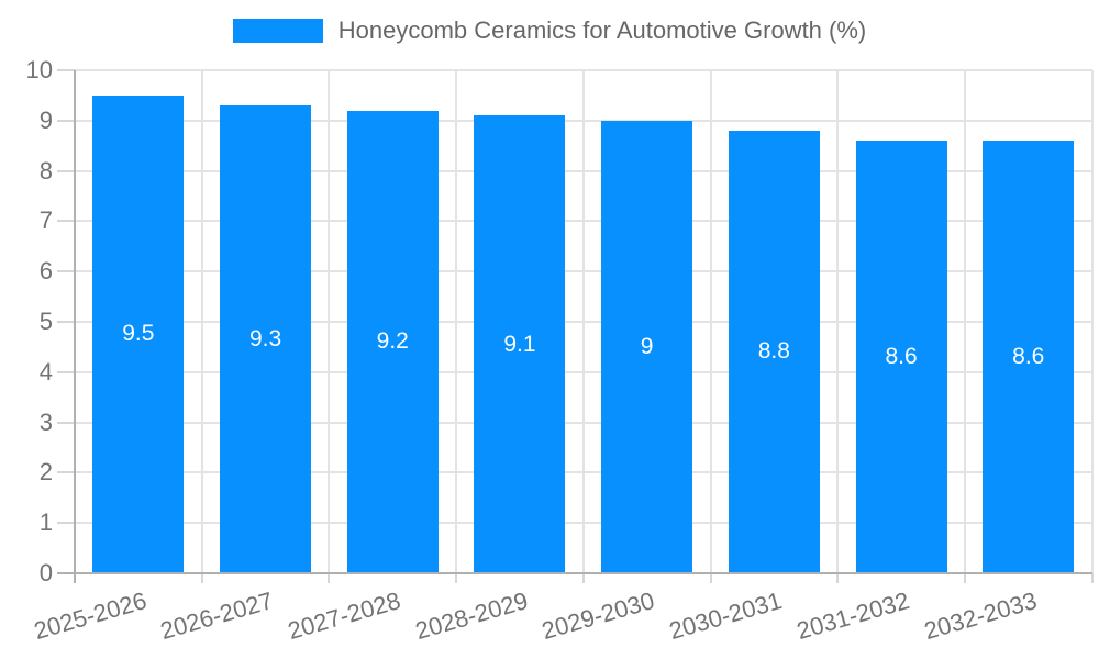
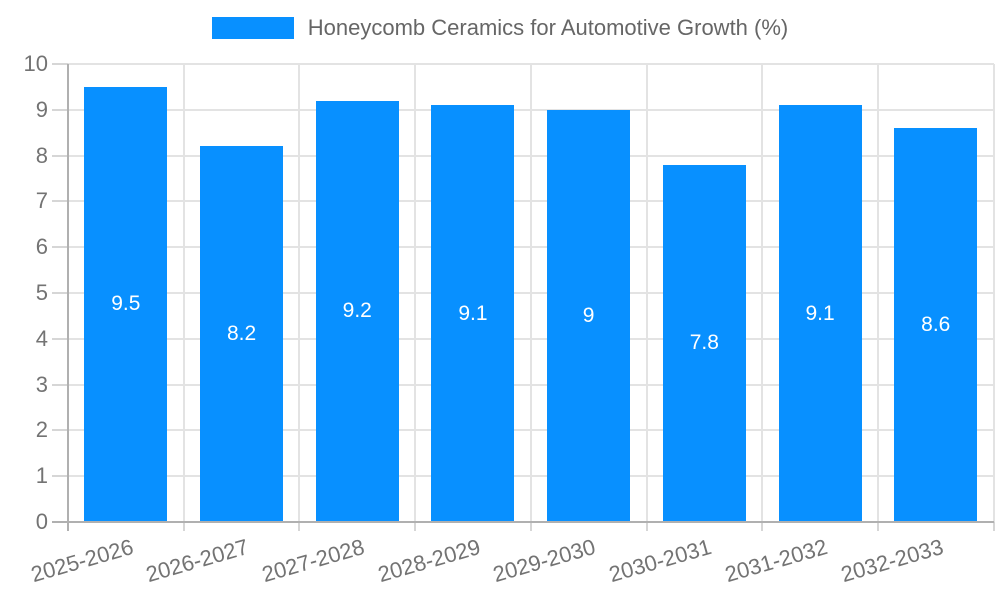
2026-2027: 9.3 -> 8.2
2030-2031: 8.8 -> 7.8
2031-2032: 8.6 -> 9.1
